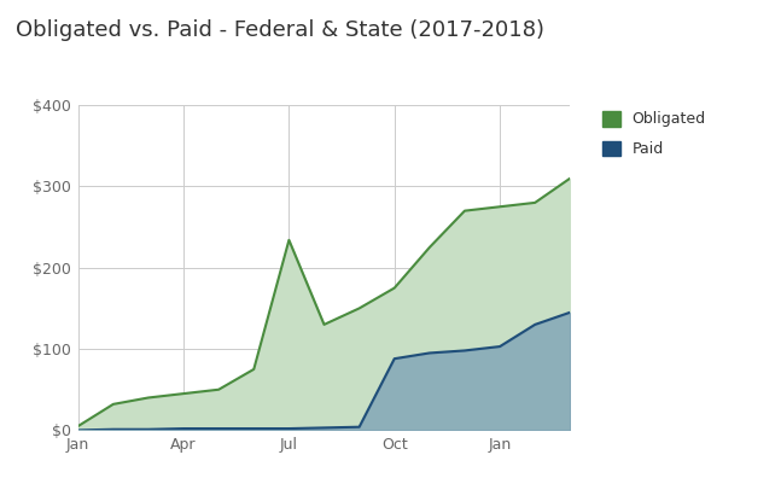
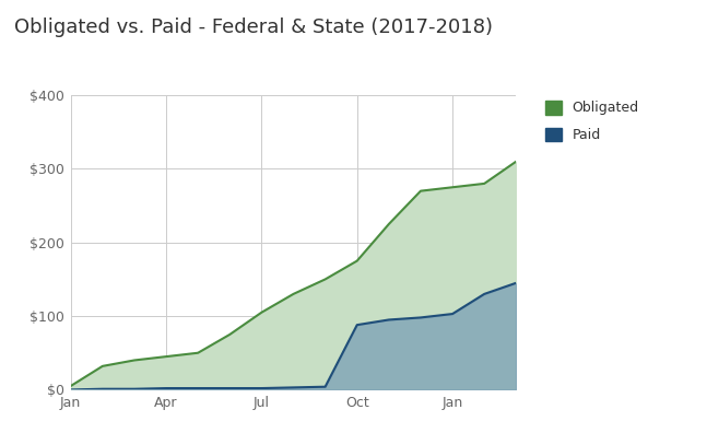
Obligated/Jul: $234 -> $105
